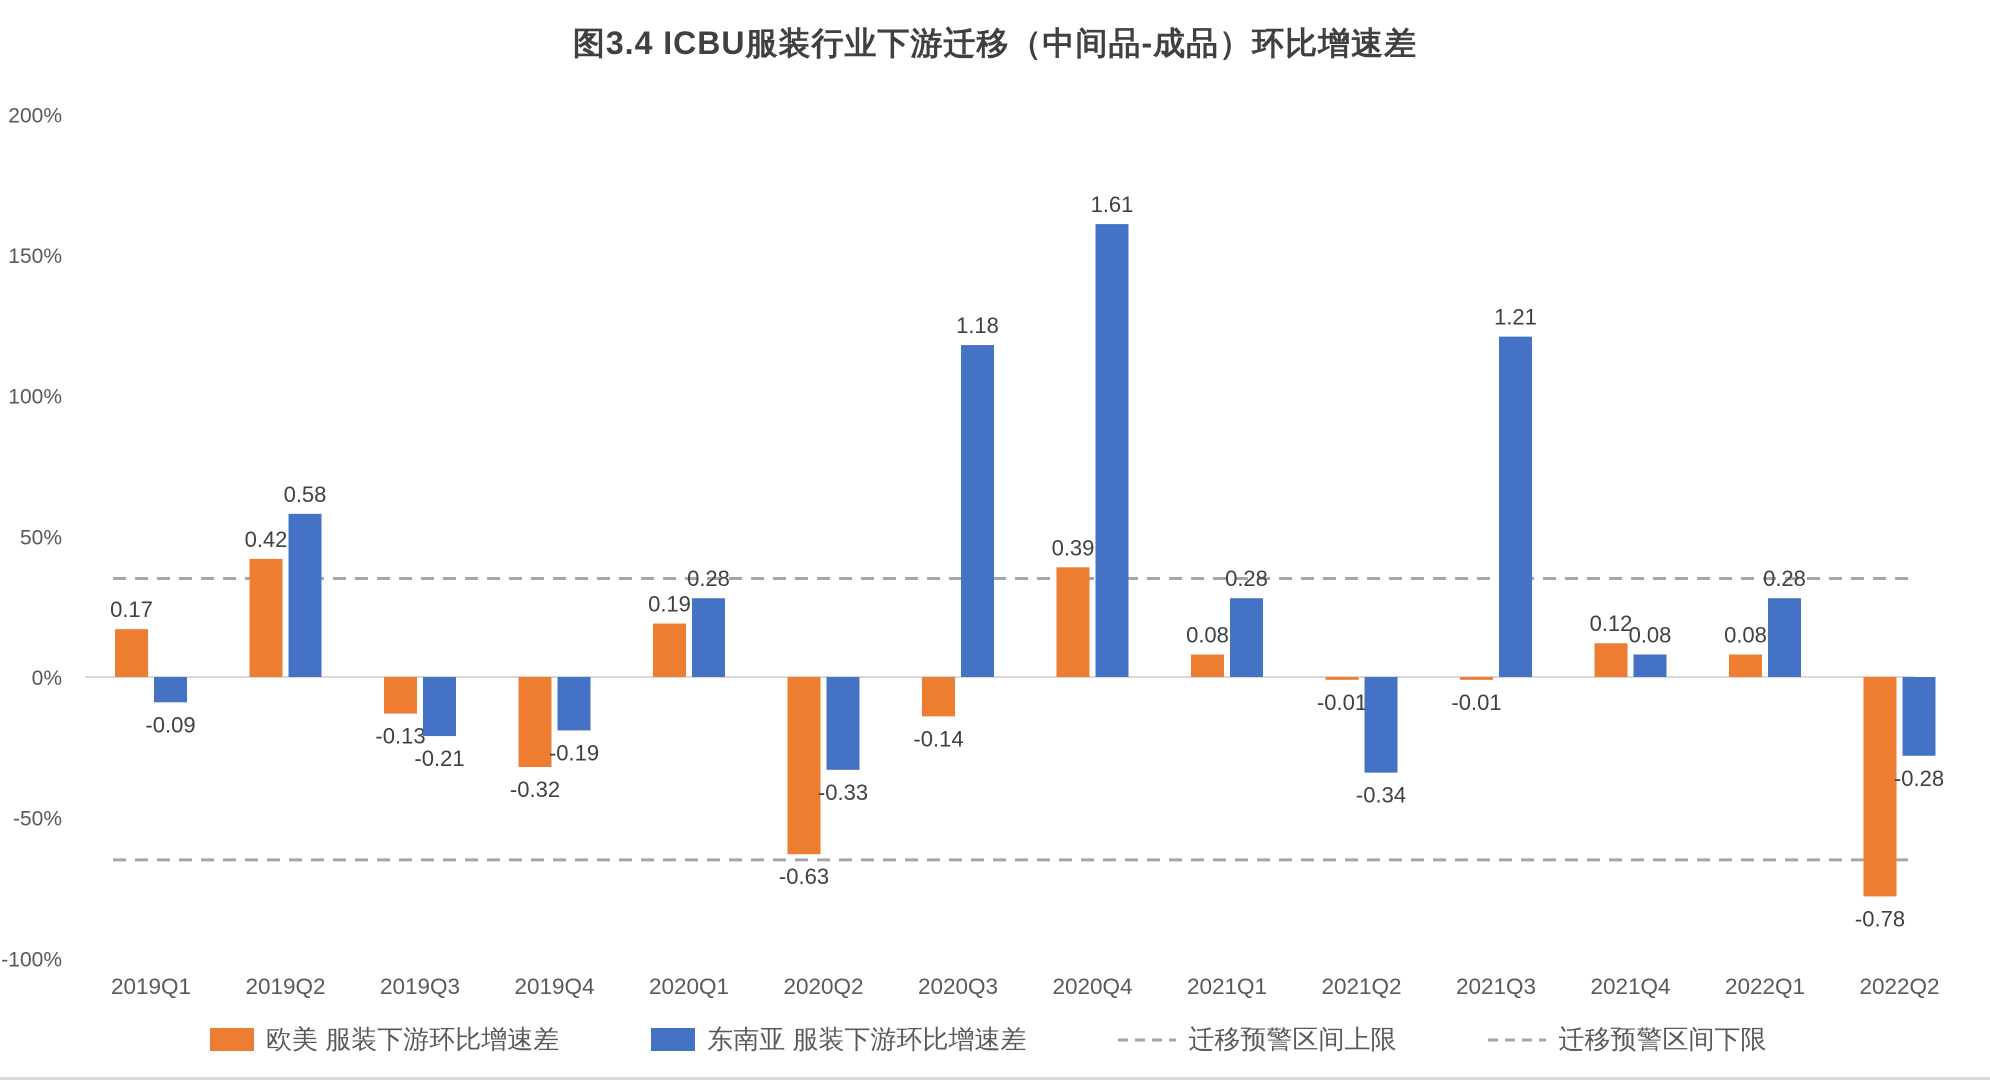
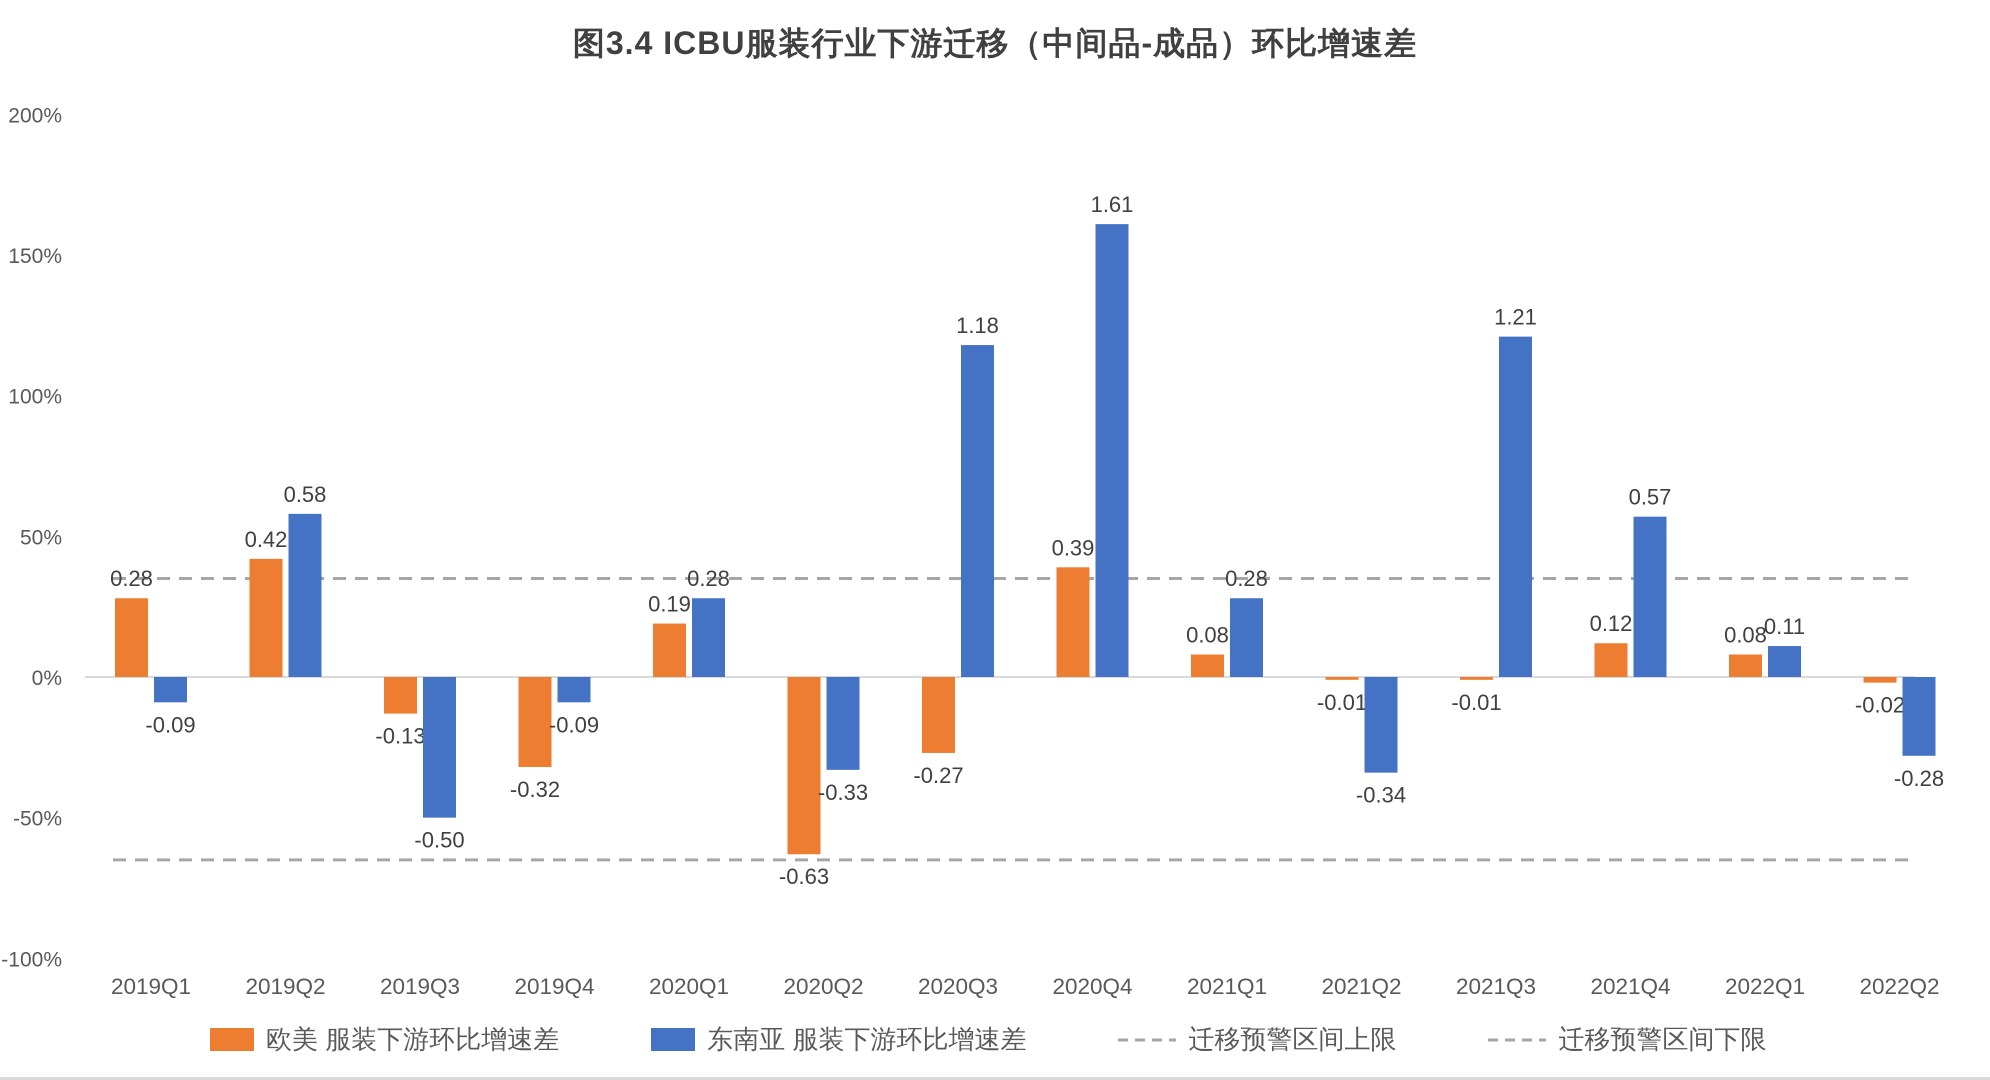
欧美 服装下游环比增速差/2019Q1: 0.17 -> 0.28
东南亚 服装下游环比增速差/2019Q3: -0.21 -> -0.50
东南亚 服装下游环比增速差/2019Q4: -0.19 -> -0.09
欧美 服装下游环比增速差/2020Q3: -0.14 -> -0.27
东南亚 服装下游环比增速差/2021Q4: 0.08 -> 0.57
东南亚 服装下游环比增速差/2022Q1: 0.28 -> 0.11
欧美 服装下游环比增速差/2022Q2: -0.78 -> -0.02
